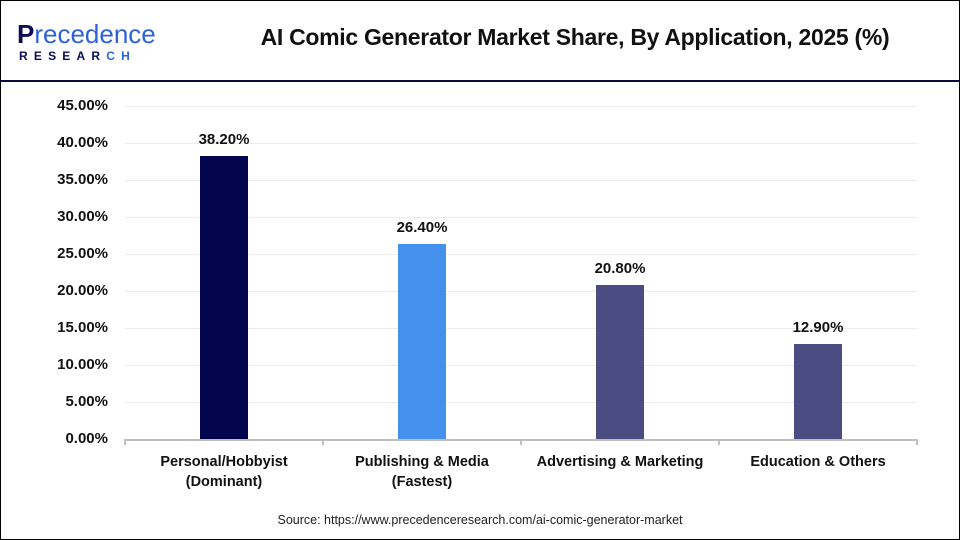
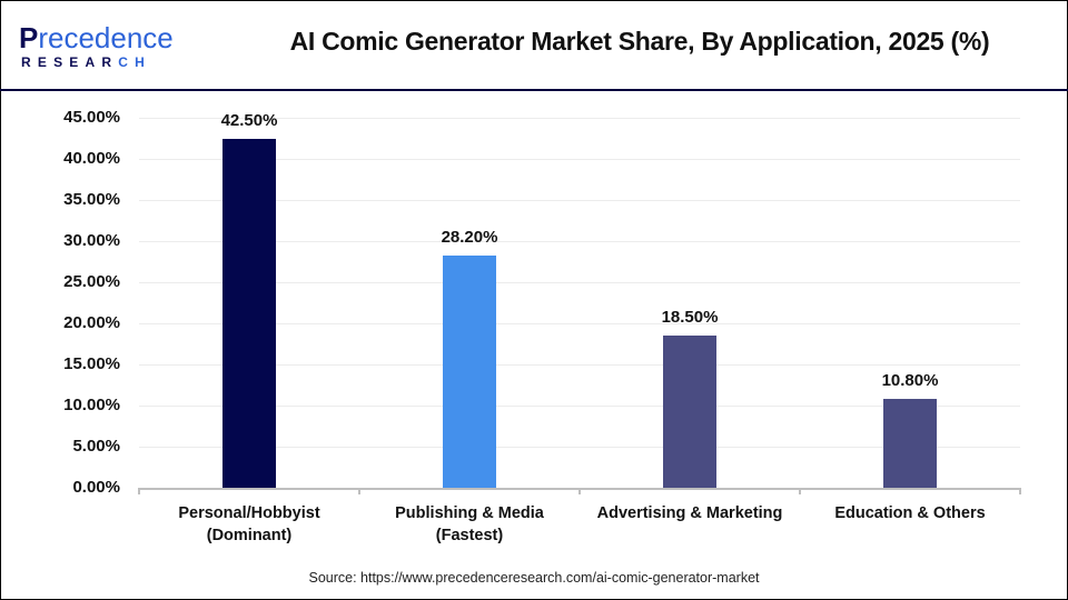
Personal/Hobbyist (Dominant): 38.20% -> 42.50%
Publishing & Media (Fastest): 26.40% -> 28.20%
Advertising & Marketing: 20.80% -> 18.50%
Education & Others: 12.90% -> 10.80%
